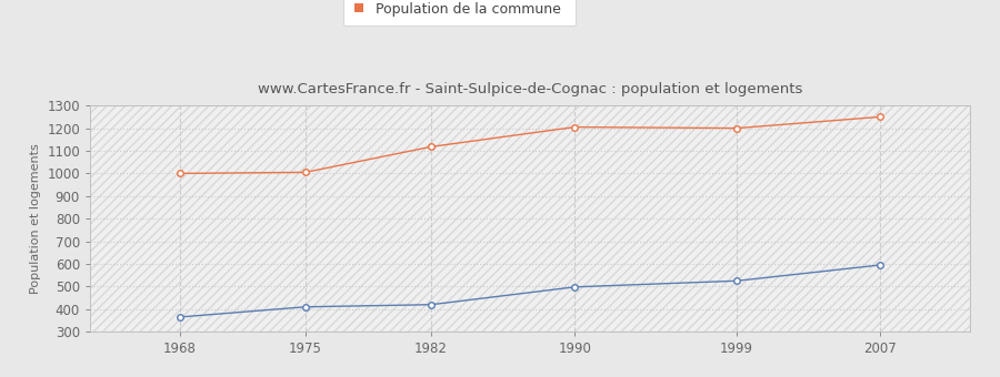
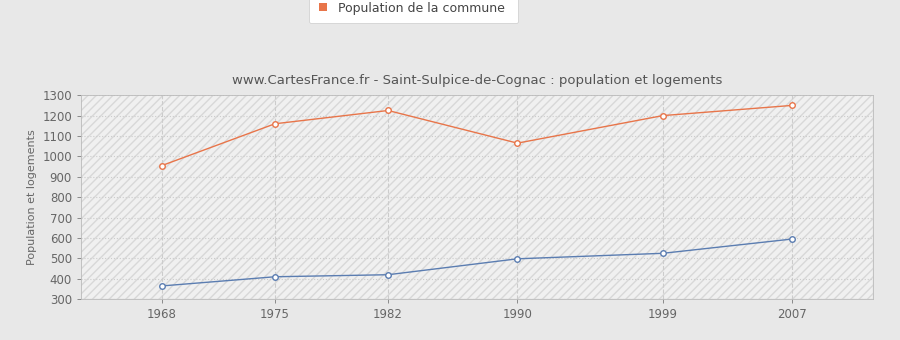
Population de la commune/1968: 1000 -> 955
Population de la commune/1975: 1005 -> 1160
Population de la commune/1982: 1118 -> 1225
Population de la commune/1990: 1205 -> 1065
